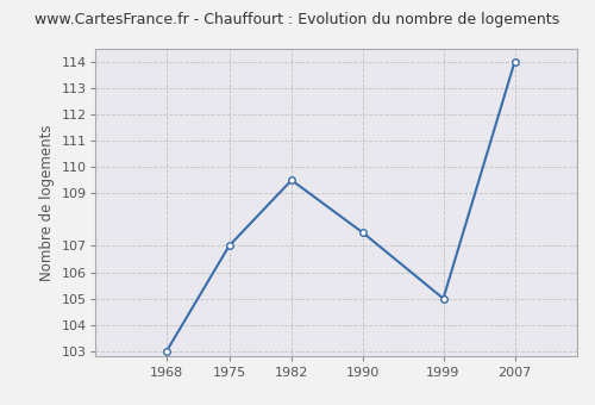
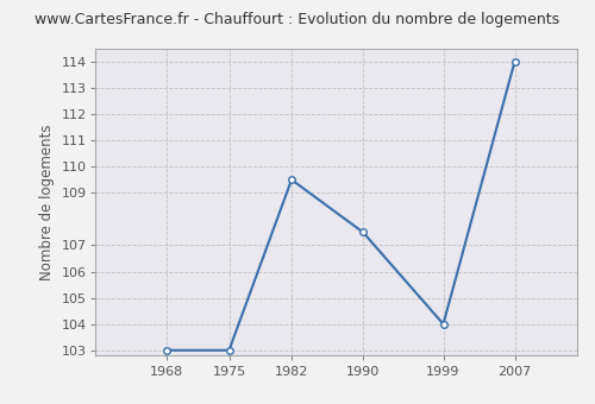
1975: 107.0 -> 103.0
1999: 105.0 -> 104.0
